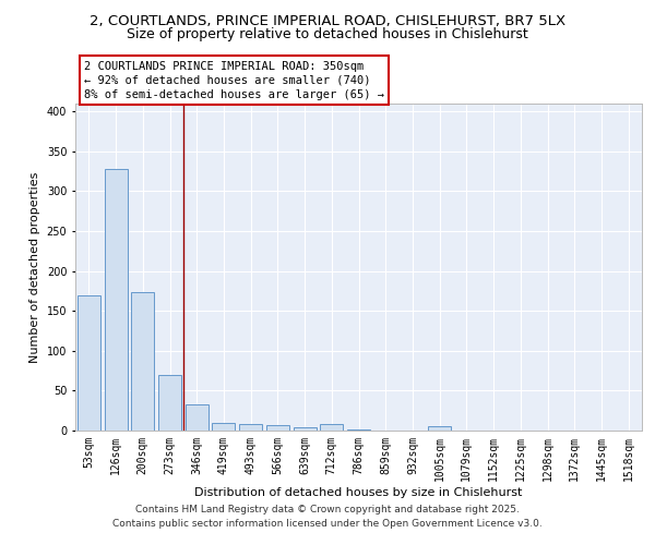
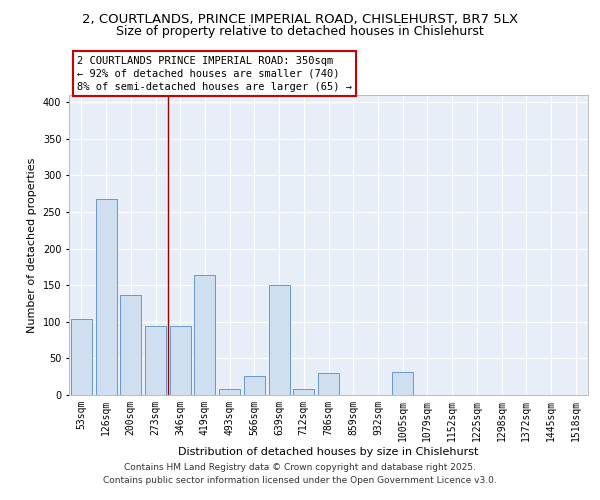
53sqm: 170 -> 104
126sqm: 328 -> 268
200sqm: 174 -> 136
273sqm: 70 -> 94
346sqm: 33 -> 94
419sqm: 10 -> 164
566sqm: 7 -> 26
639sqm: 4 -> 150
786sqm: 1 -> 30
1005sqm: 5 -> 32
